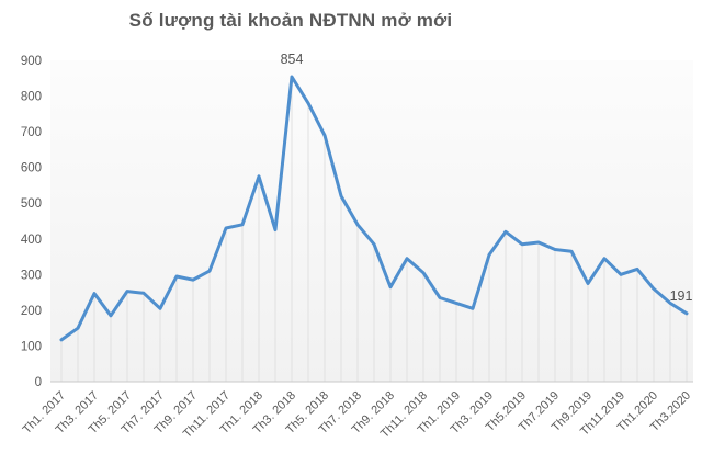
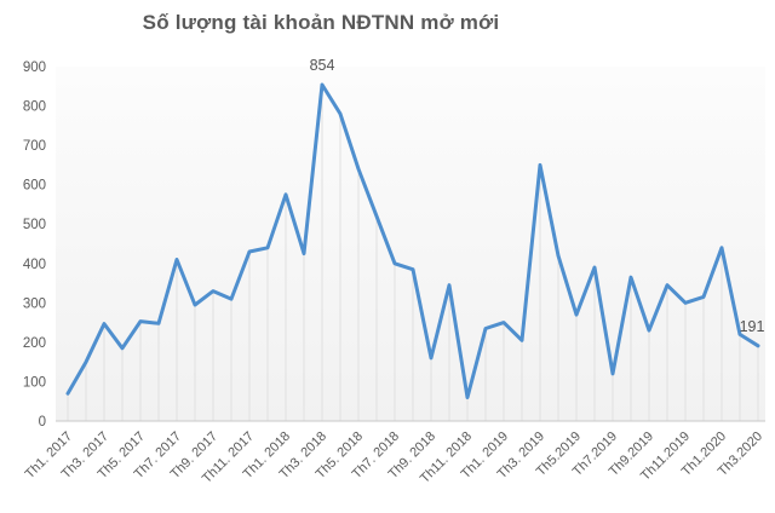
Th1.2017: 120 -> 70
Th7.2017: 200 -> 410
Th9.2017: 280 -> 330
Th5.2018: 690 -> 640
Th7.2018: 440 -> 400
Th9.2018: 260 -> 160
Th11.2018: 300 -> 60
Th1.2019: 220 -> 250
Th3.2019: 360 -> 650
Th5.2019: 380 -> 270
Th7.2019: 370 -> 120
Th9.2019: 280 -> 230
Th1.2020: 260 -> 440
